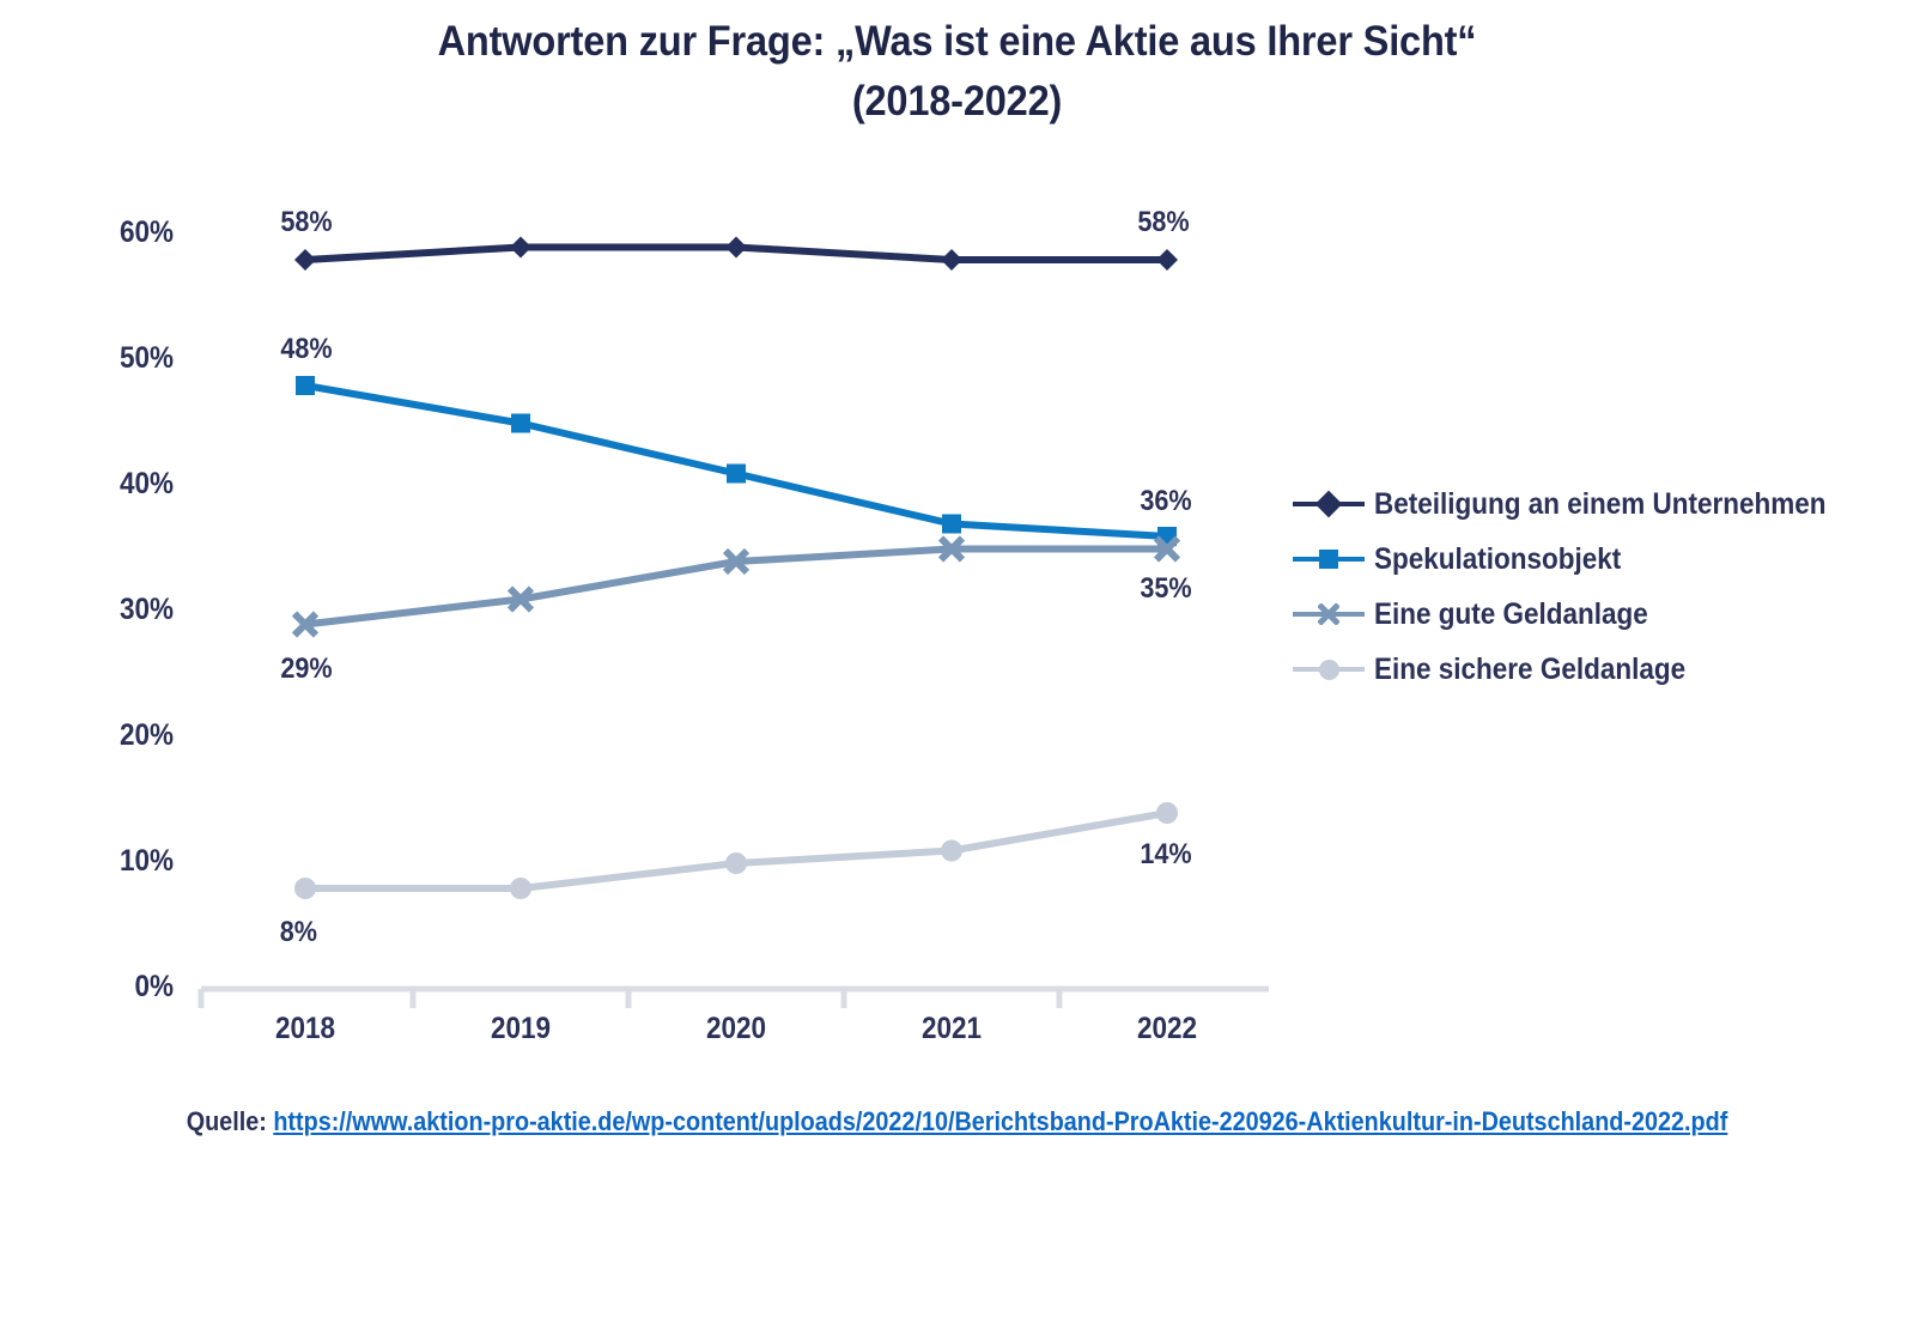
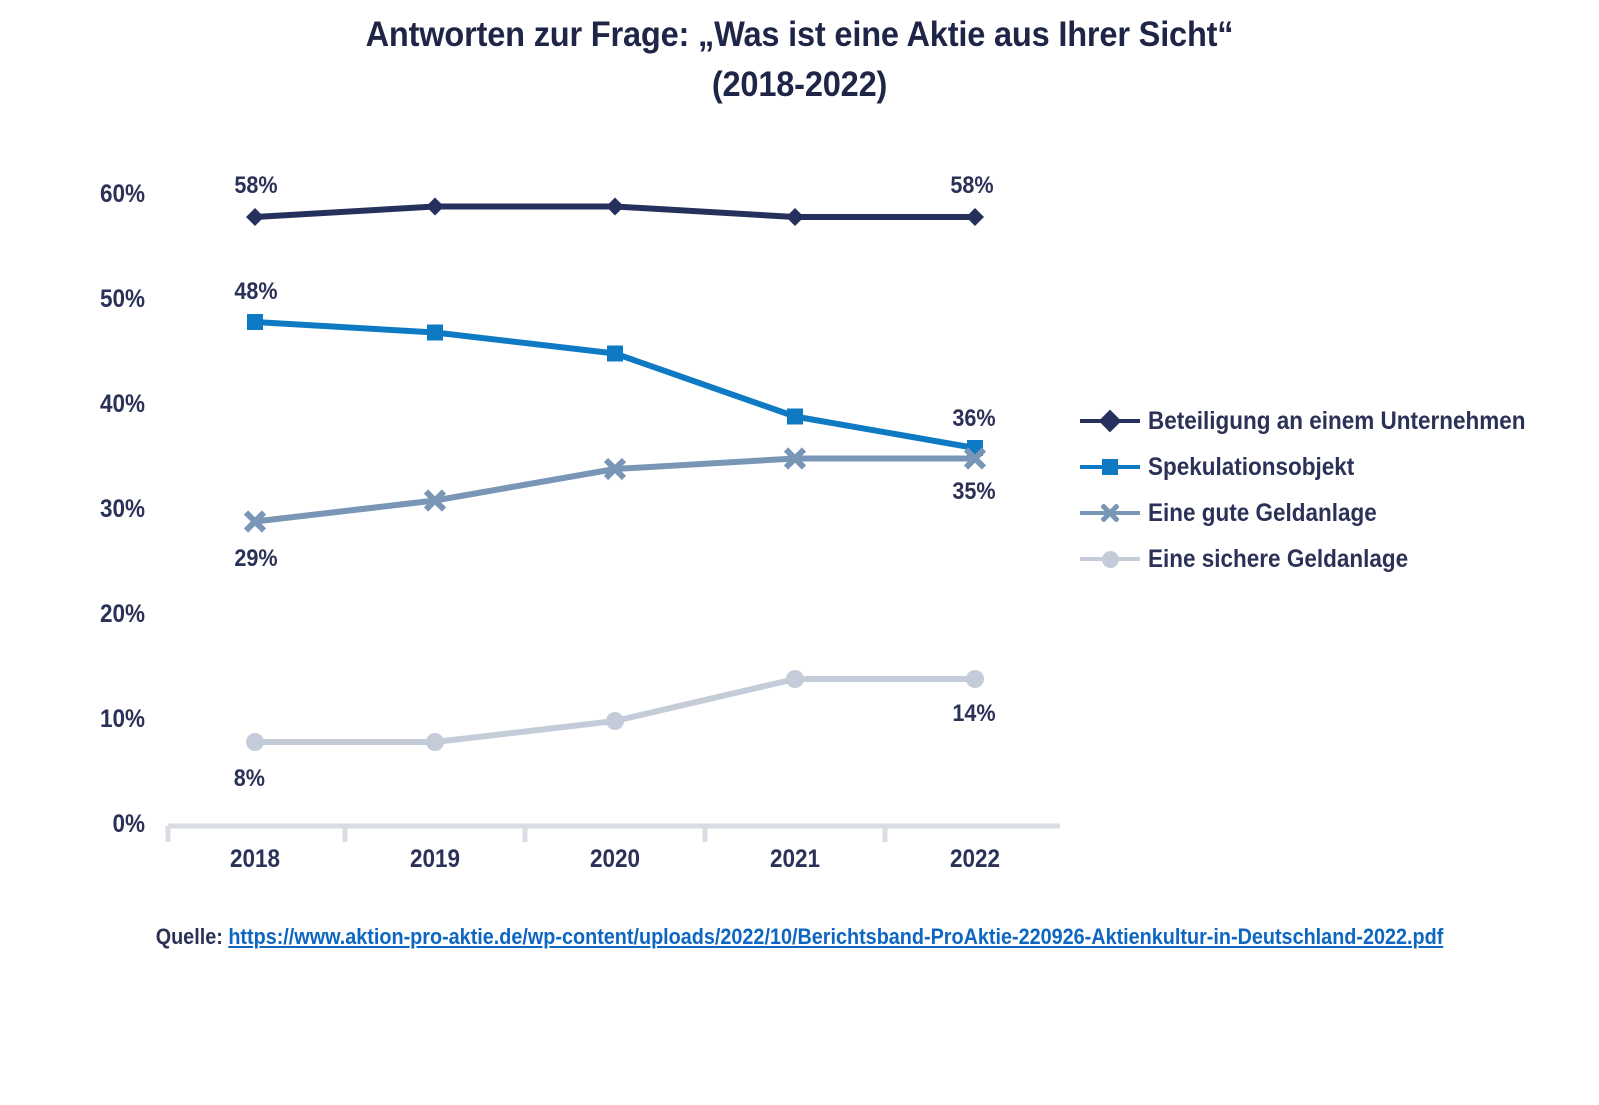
Spekulationsobjekt/2019: 45% -> 47%
Spekulationsobjekt/2020: 41% -> 45%
Spekulationsobjekt/2021: 37% -> 39%
Eine sichere Geldanlage/2021: 11% -> 14%
